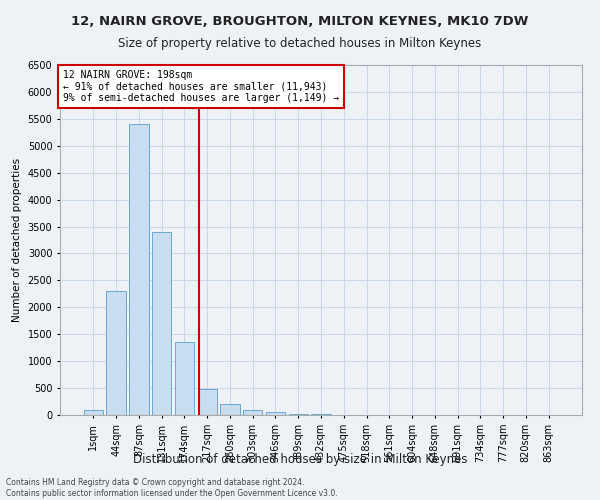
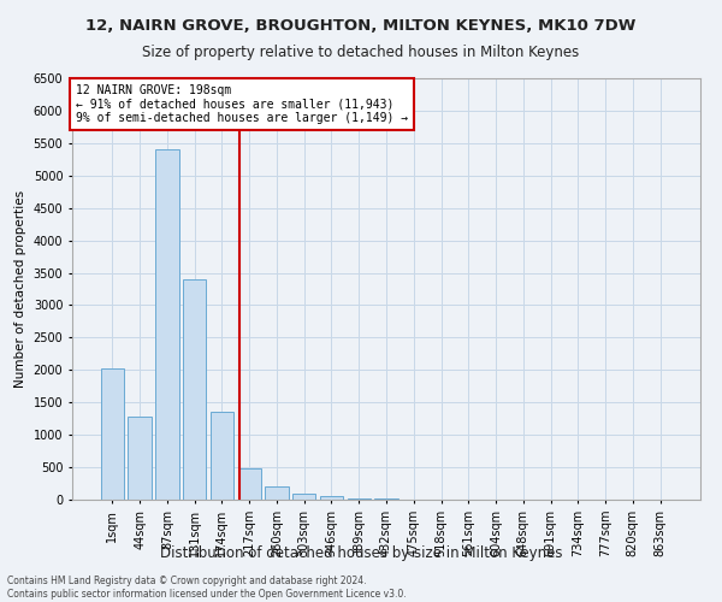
1sqm: 100 -> 2020
44sqm: 2300 -> 1280
